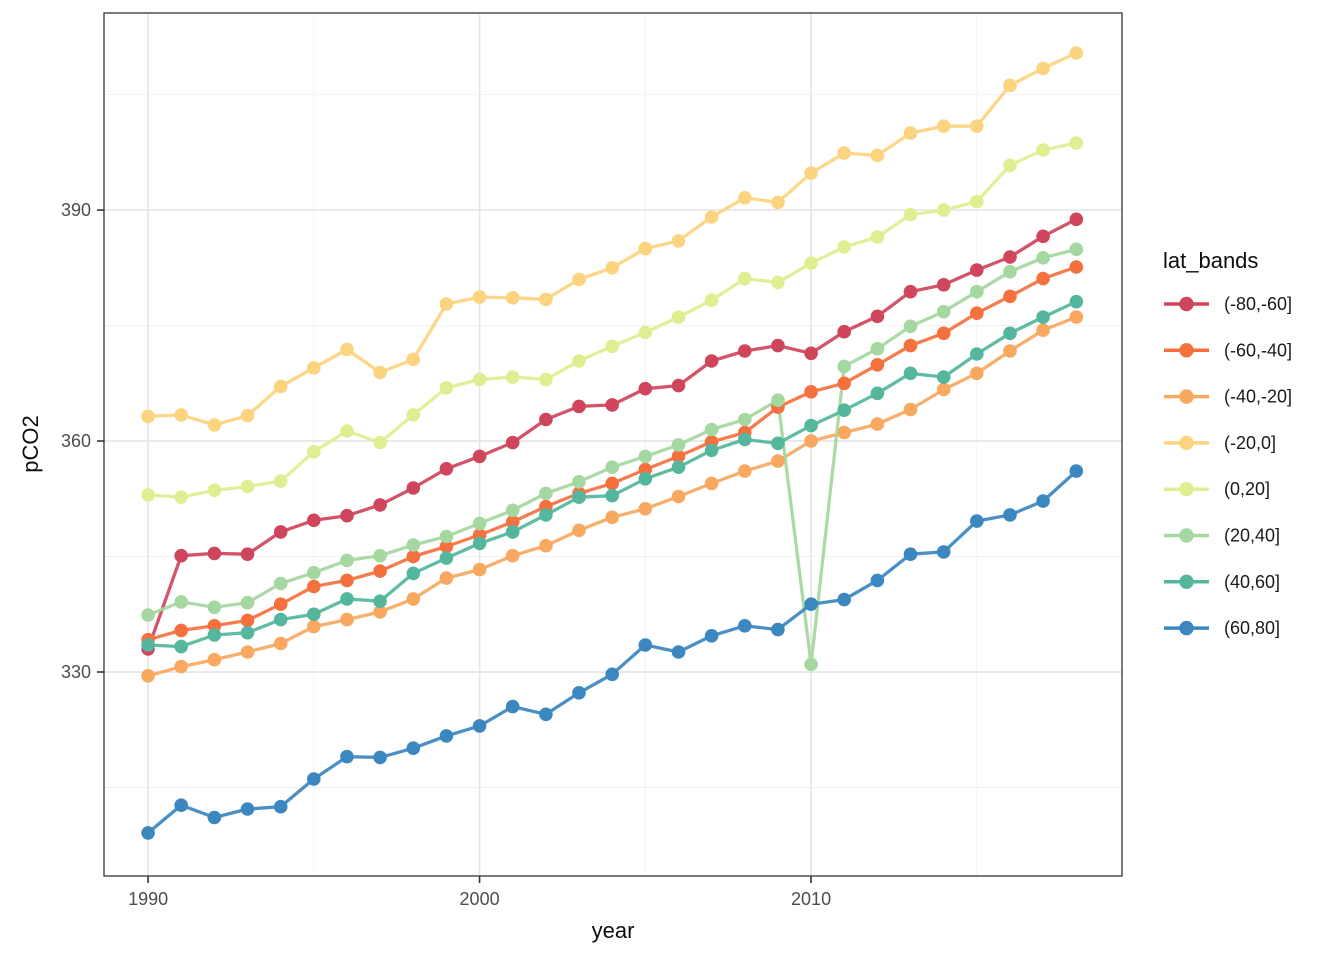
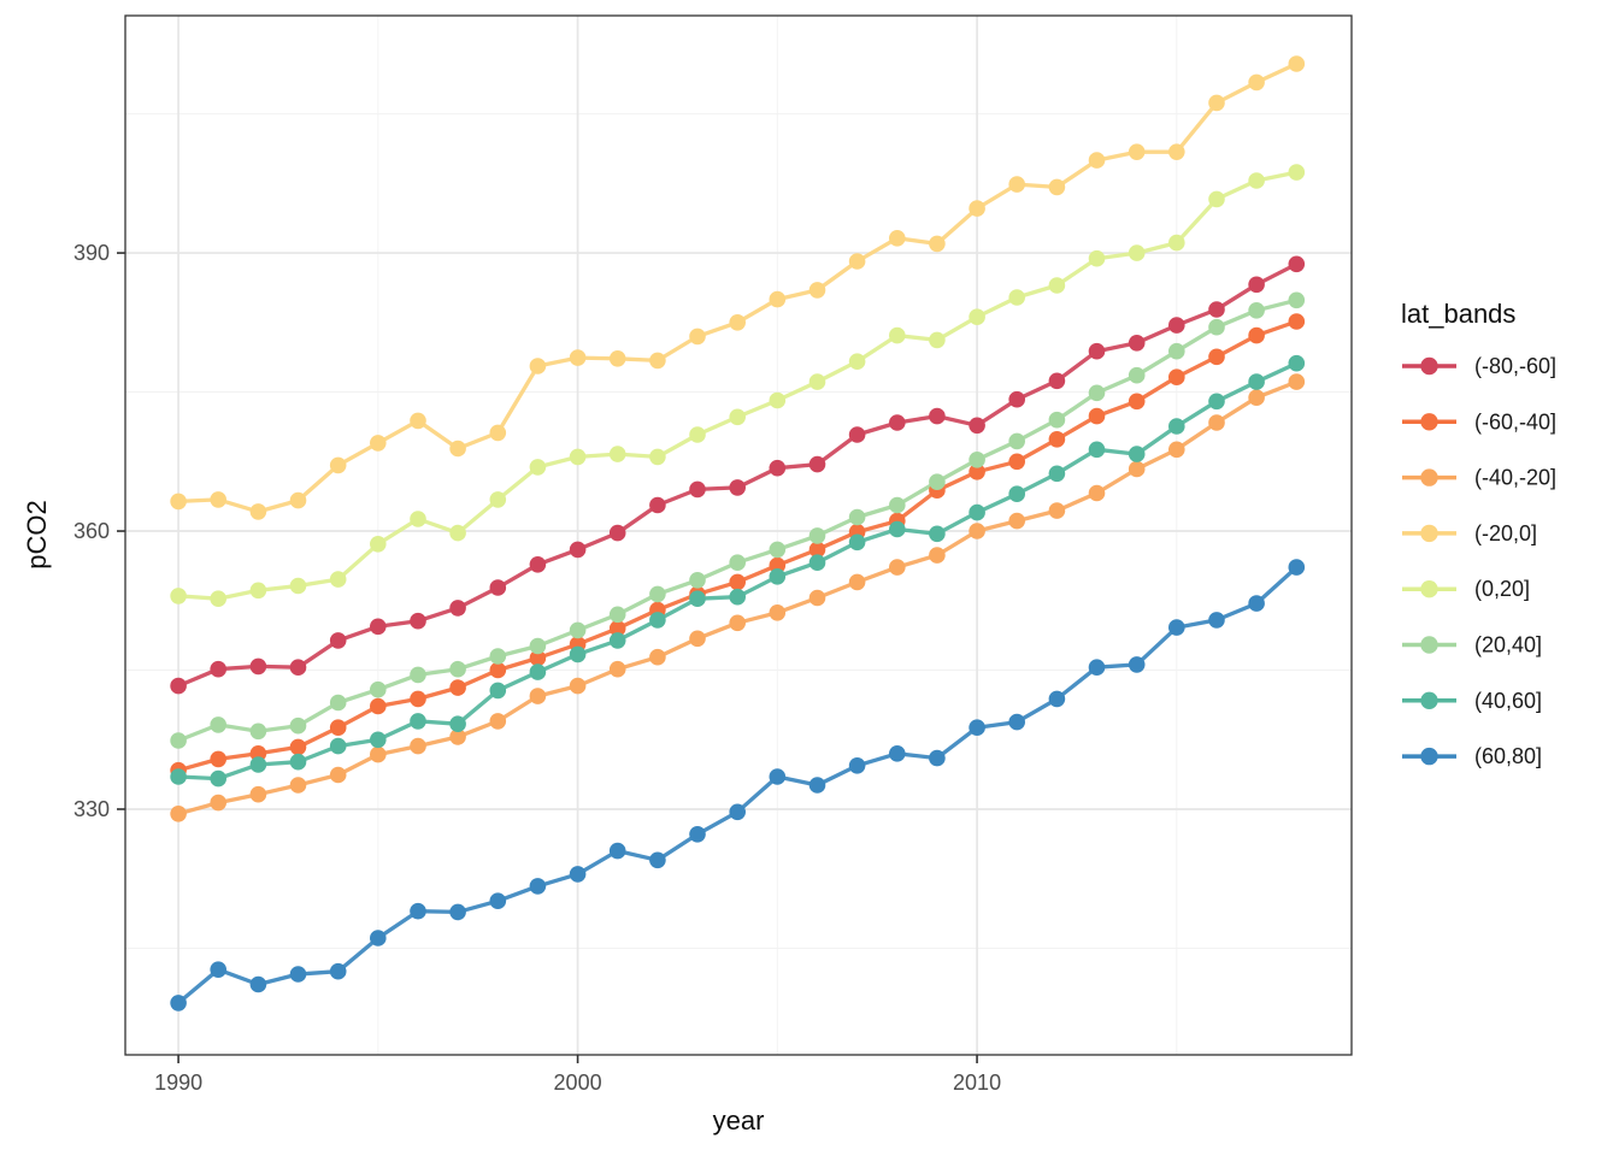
(-80,-60]/1990: 333 -> 343
(20,40]/2010: 331 -> 368
